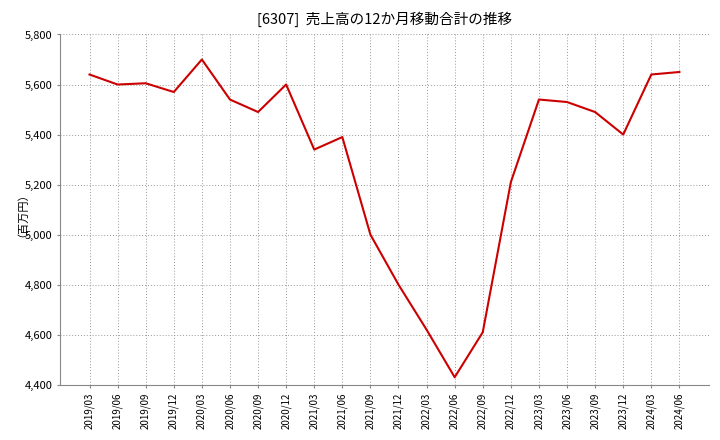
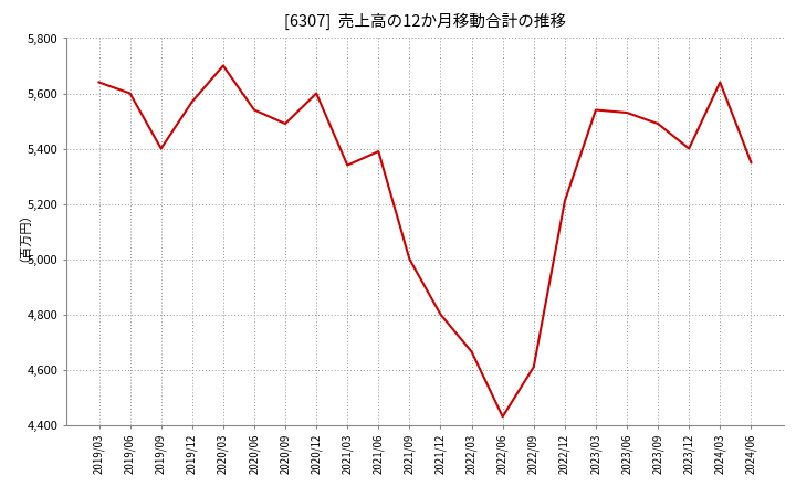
2019/09: 5,605 -> 5,400
2022/03: 4,620 -> 4,665
2024/06: 5,650 -> 5,350
